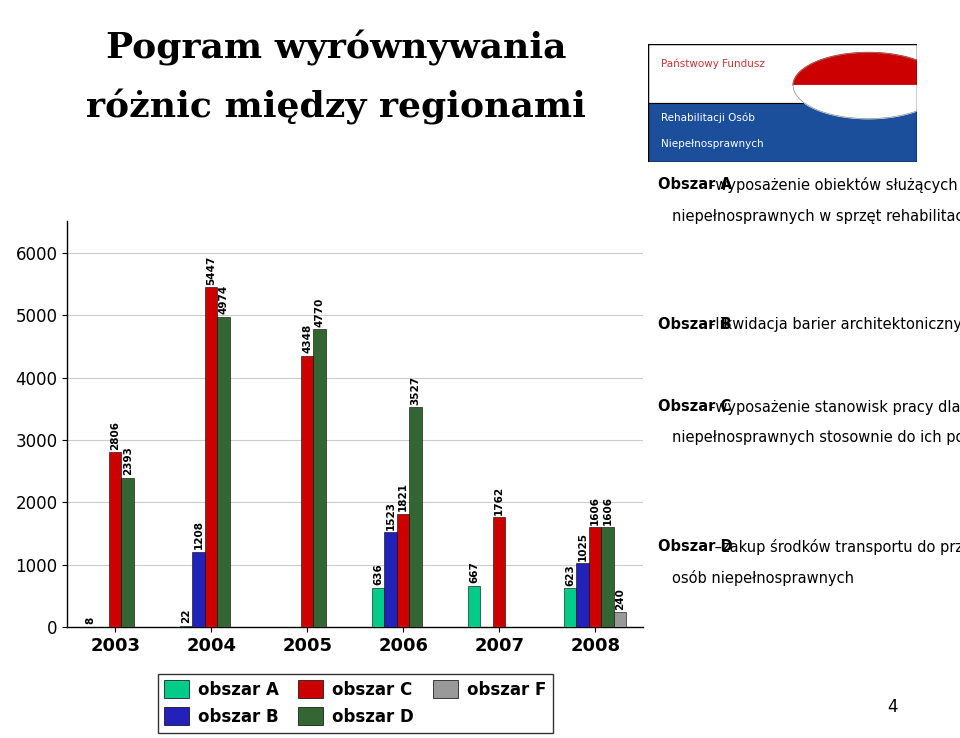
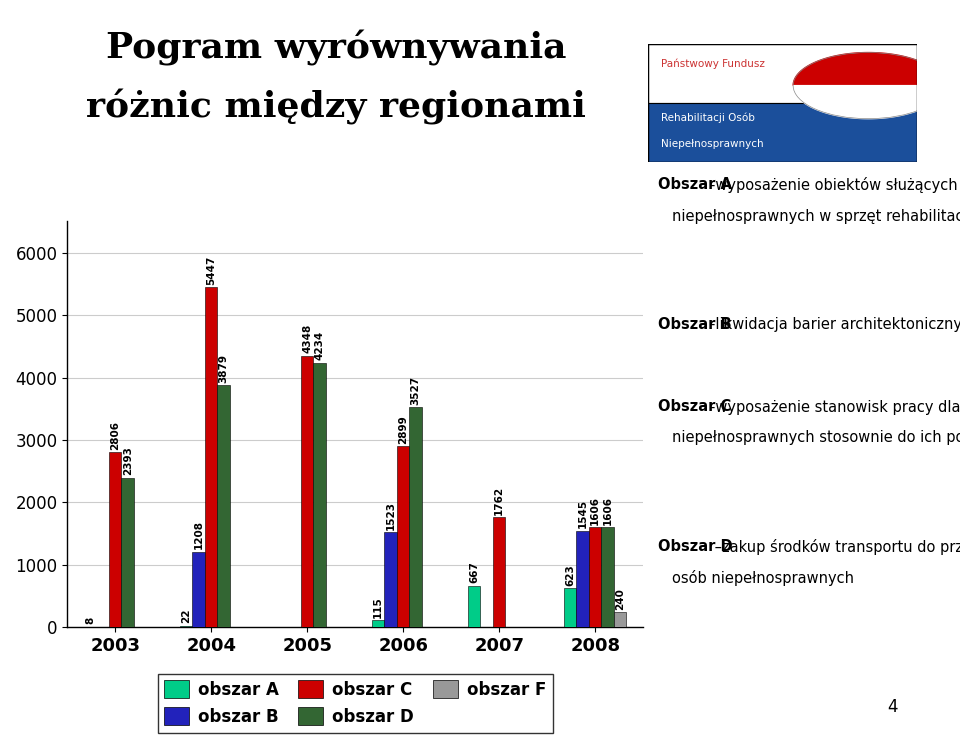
obszar D/2004: 4974 -> 3879
obszar D/2005: 4770 -> 4234
obszar A/2006: 636 -> 115
obszar C/2006: 1821 -> 2899
obszar B/2008: 1025 -> 1545
